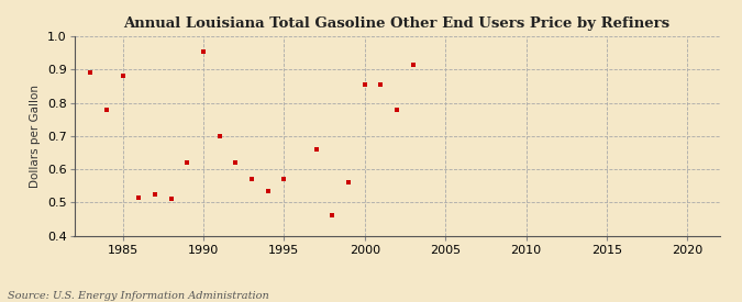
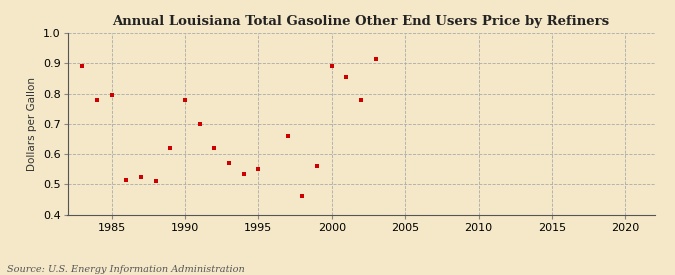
1985: 0.880 -> 0.795
1990: 0.955 -> 0.780
1995: 0.570 -> 0.550
2000: 0.855 -> 0.890
